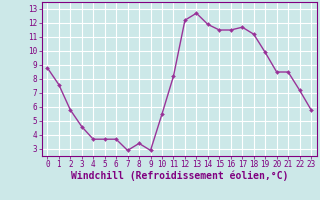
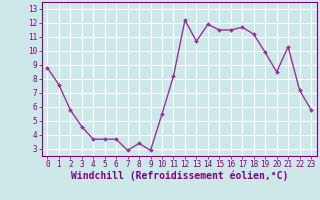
13: 12.7 -> 10.7
21: 8.5 -> 10.3
